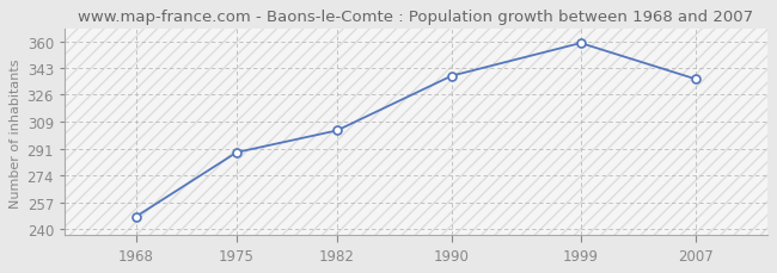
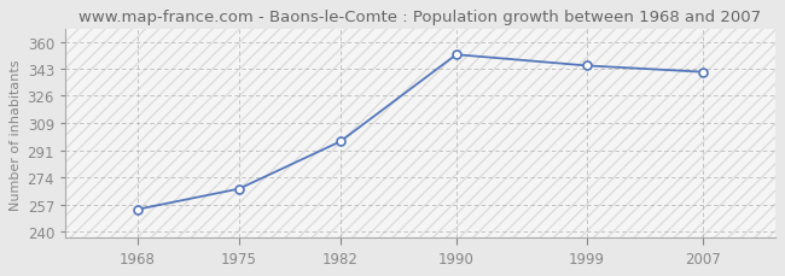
1968: 248 -> 254
1975: 289 -> 267
1982: 303 -> 297
1990: 338 -> 352
1999: 359 -> 345
2007: 336 -> 341
